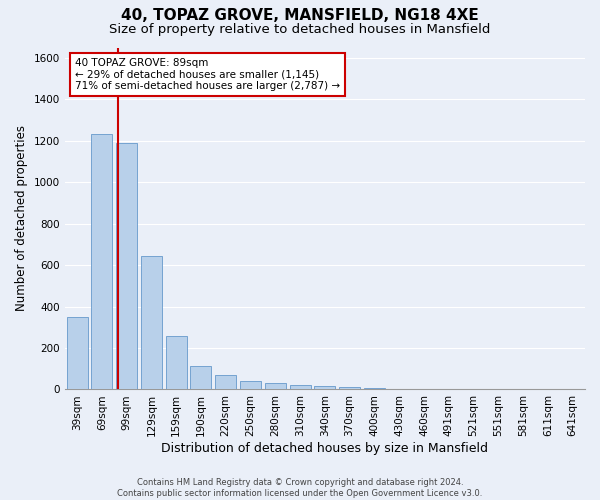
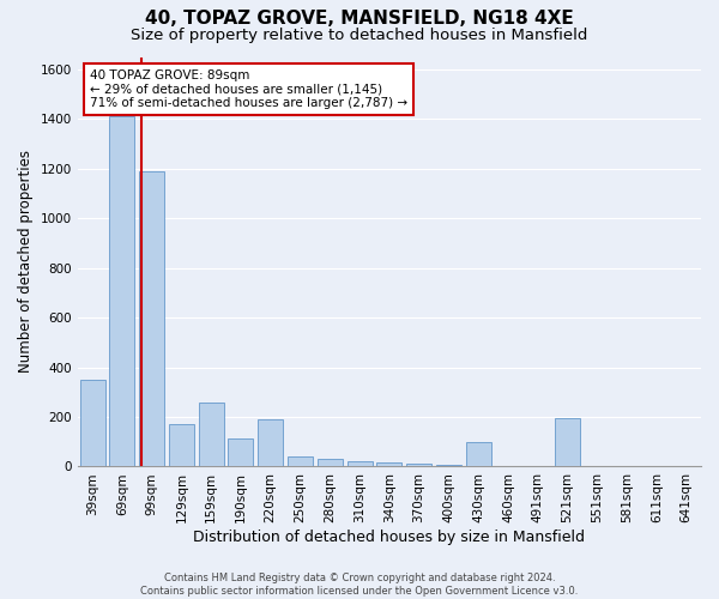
69sqm: 1235 -> 1410
129sqm: 645 -> 170
220sqm: 68 -> 190
430sqm: 3 -> 100
521sqm: 1 -> 195
